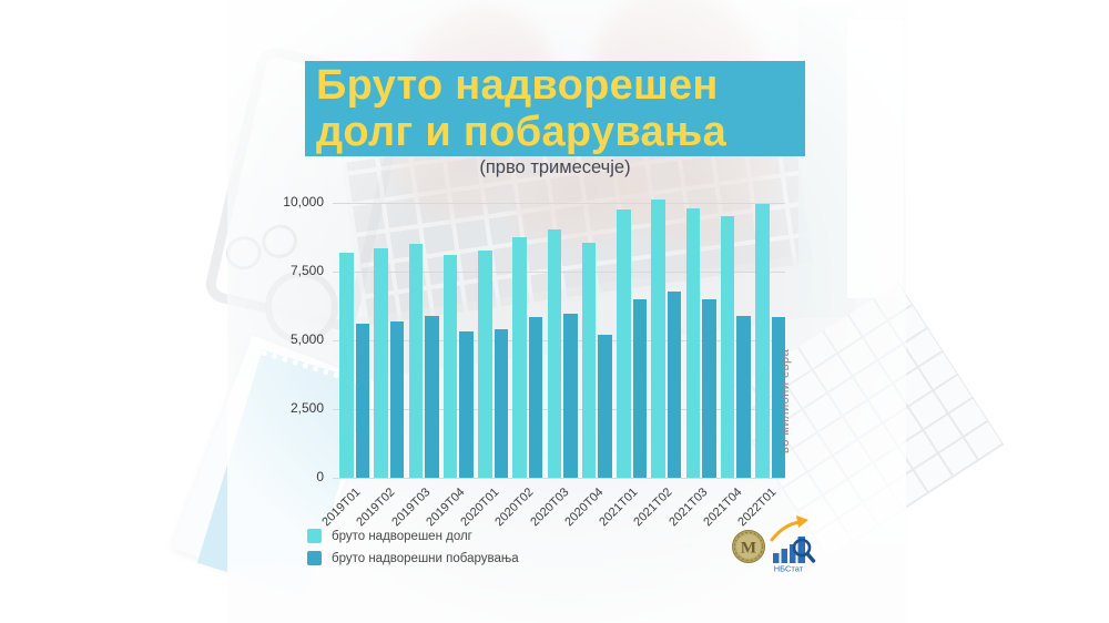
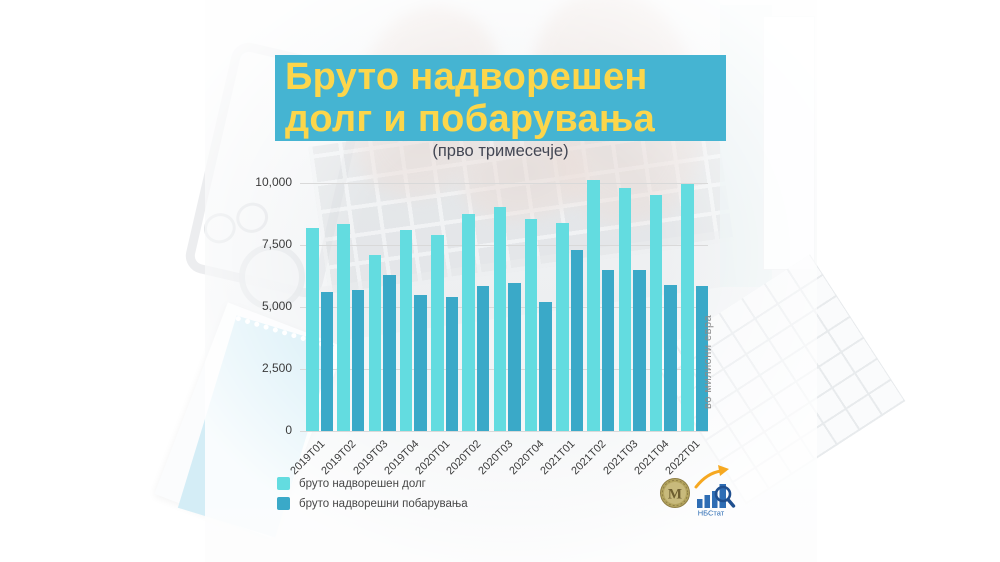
бруто надворешен долг/2019Т03: 8500 -> 7100
бруто надворешни побарувања/2019Т03: 5900 -> 6300
бруто надворешни побарувања/2019Т04: 5300 -> 5500
бруто надворешен долг/2020Т01: 8200 -> 7900
бруто надворешен долг/2021Т01: 9800 -> 8400
бруто надворешни побарувања/2021Т01: 6500 -> 7300
бруто надворешни побарувања/2021Т02: 6800 -> 6500
